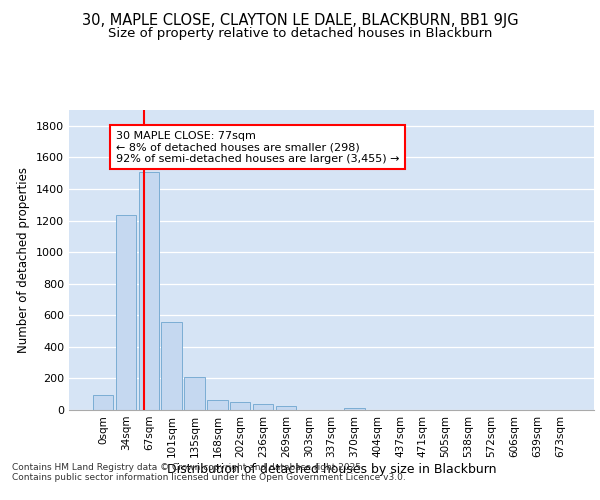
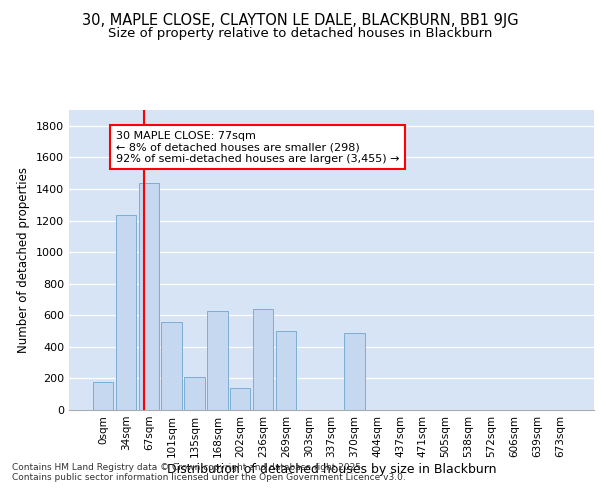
0sqm: 100 -> 180
67sqm: 1510 -> 1440
168sqm: 60 -> 630
202sqm: 50 -> 140
236sqm: 40 -> 640
269sqm: 20 -> 500
370sqm: 20 -> 490
